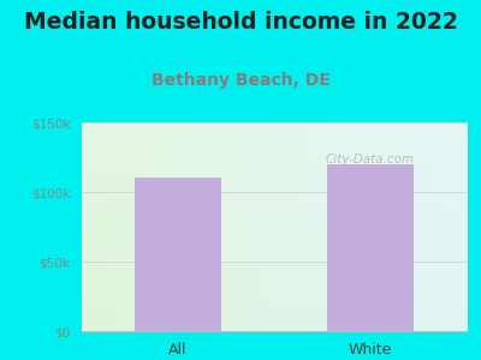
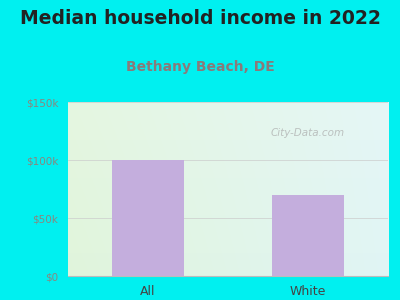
All: $110k -> $100k
White: $120k -> $70k
